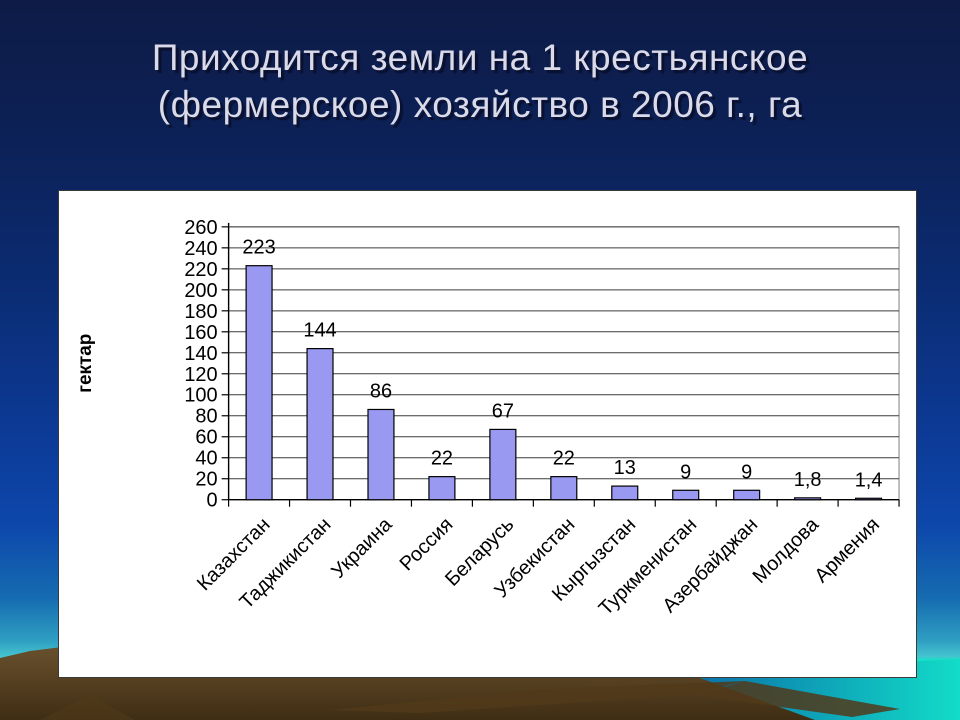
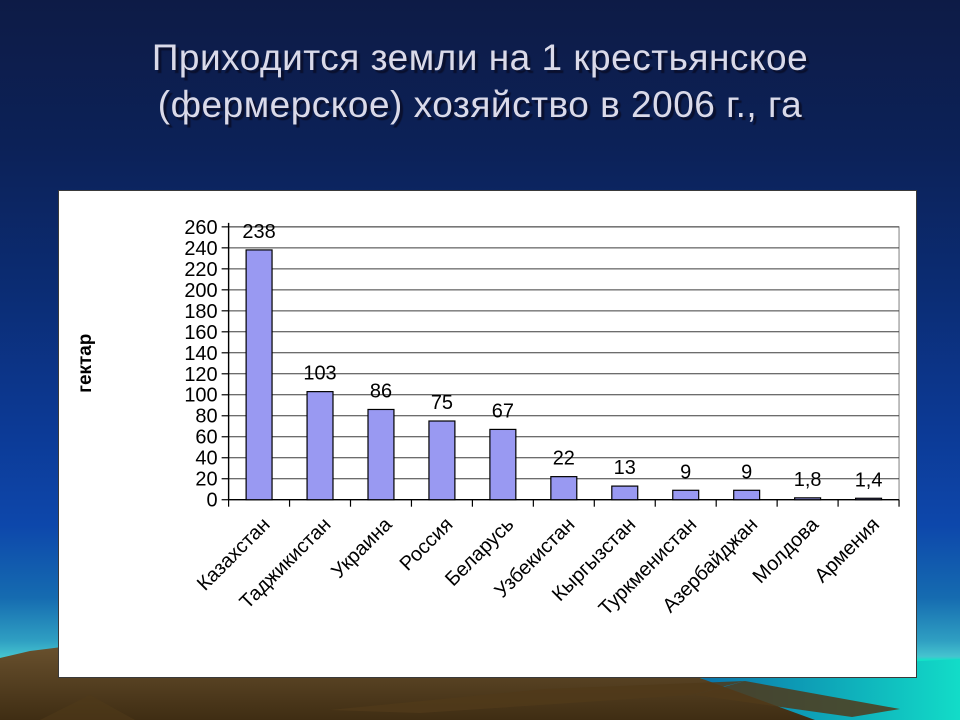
Казахстан: 223 -> 238
Таджикистан: 144 -> 103
Россия: 22 -> 75
